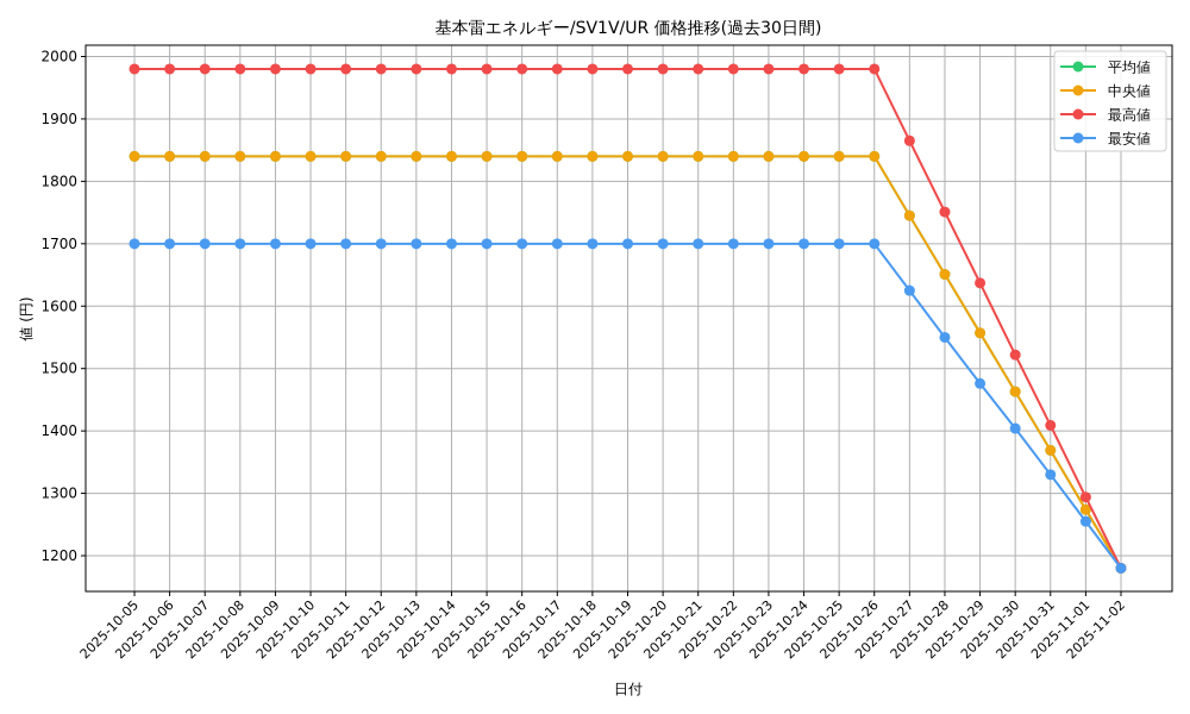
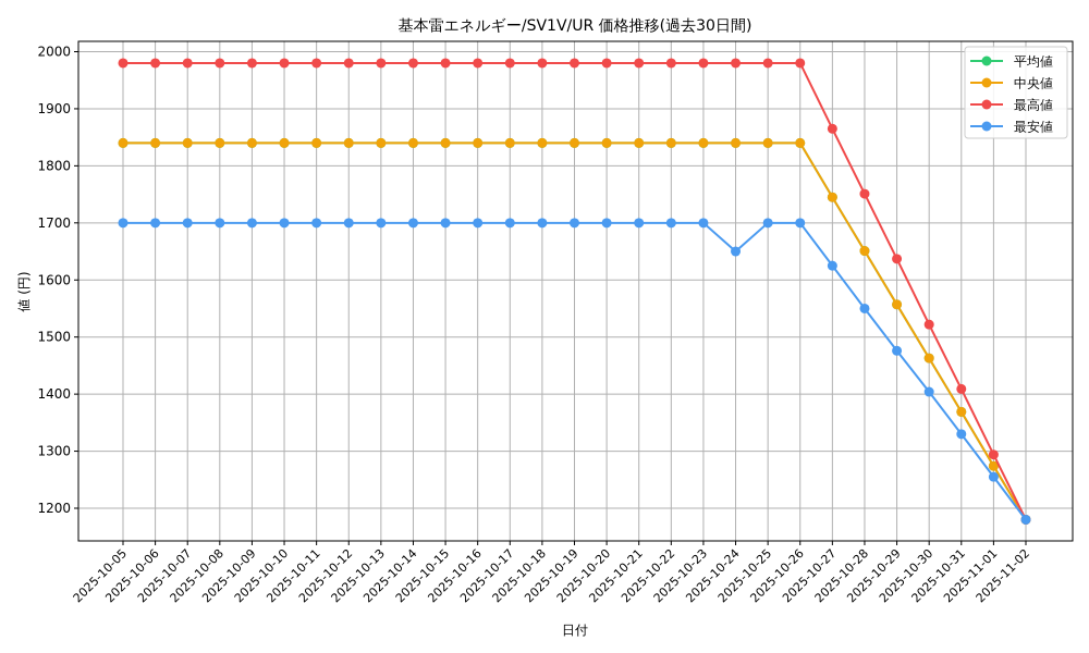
最安値/2025-10-24: 1700 -> 1650
